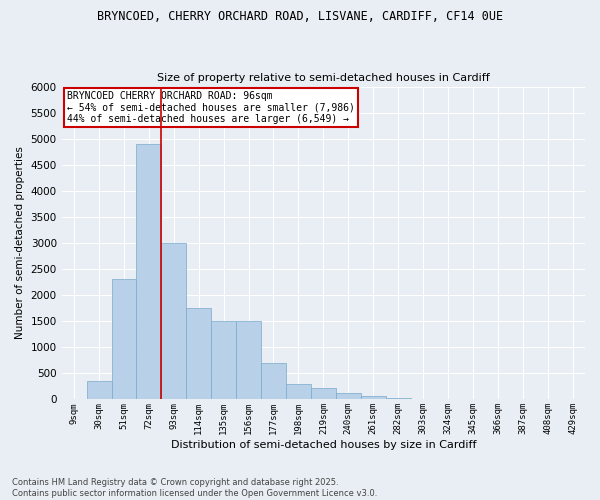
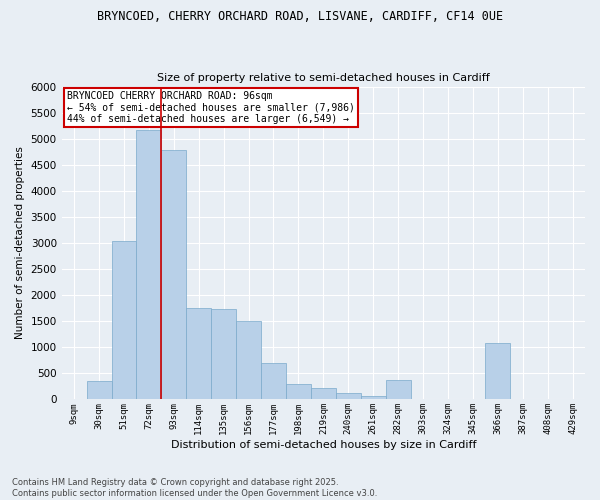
51sqm: 2300 -> 3040
72sqm: 4900 -> 5160
93sqm: 3000 -> 4780
135sqm: 1500 -> 1740
282sqm: 30 -> 380
366sqm: 0 -> 1080
